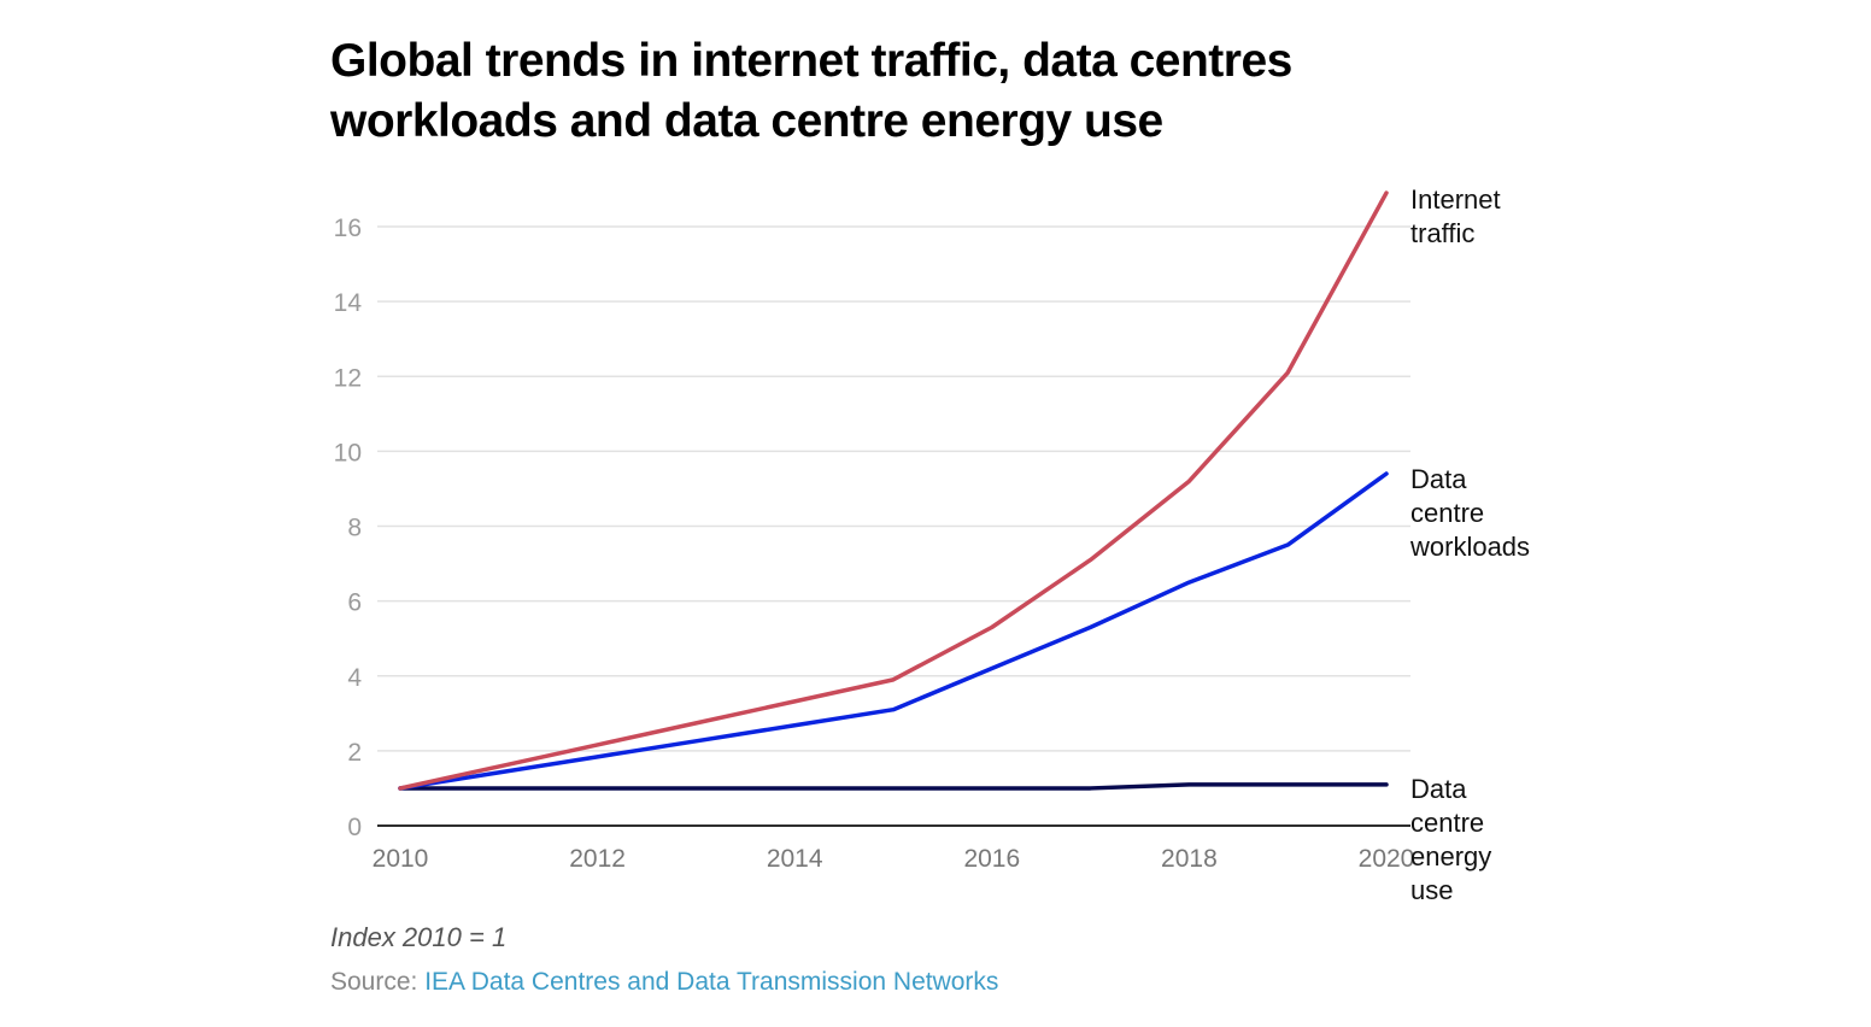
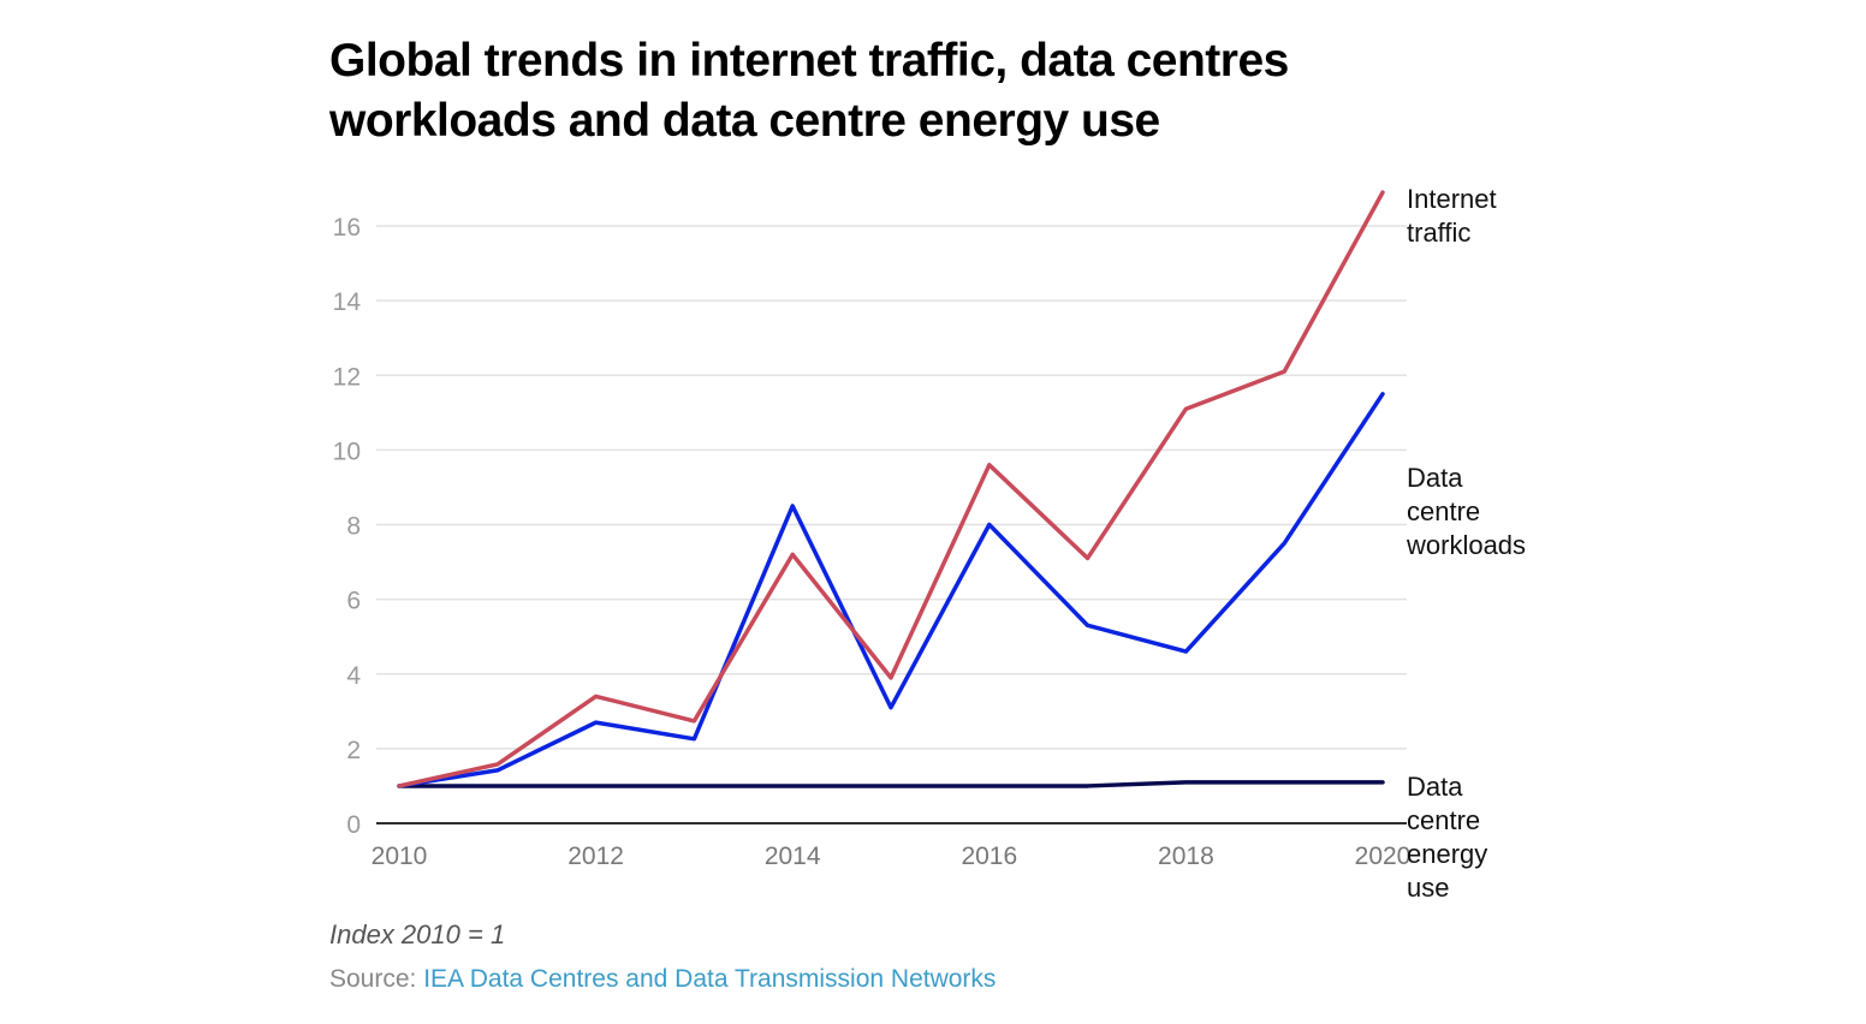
Internet traffic/2012: 2.2 -> 3.4
Data centre workloads/2012: 1.8 -> 2.7
Internet traffic/2014: 3.3 -> 7.2
Data centre workloads/2014: 2.7 -> 8.5
Internet traffic/2016: 5.3 -> 9.6
Data centre workloads/2016: 4.2 -> 8.0
Internet traffic/2018: 9.2 -> 11.1
Data centre workloads/2018: 6.5 -> 4.6
Data centre workloads/2020: 9.4 -> 11.5
